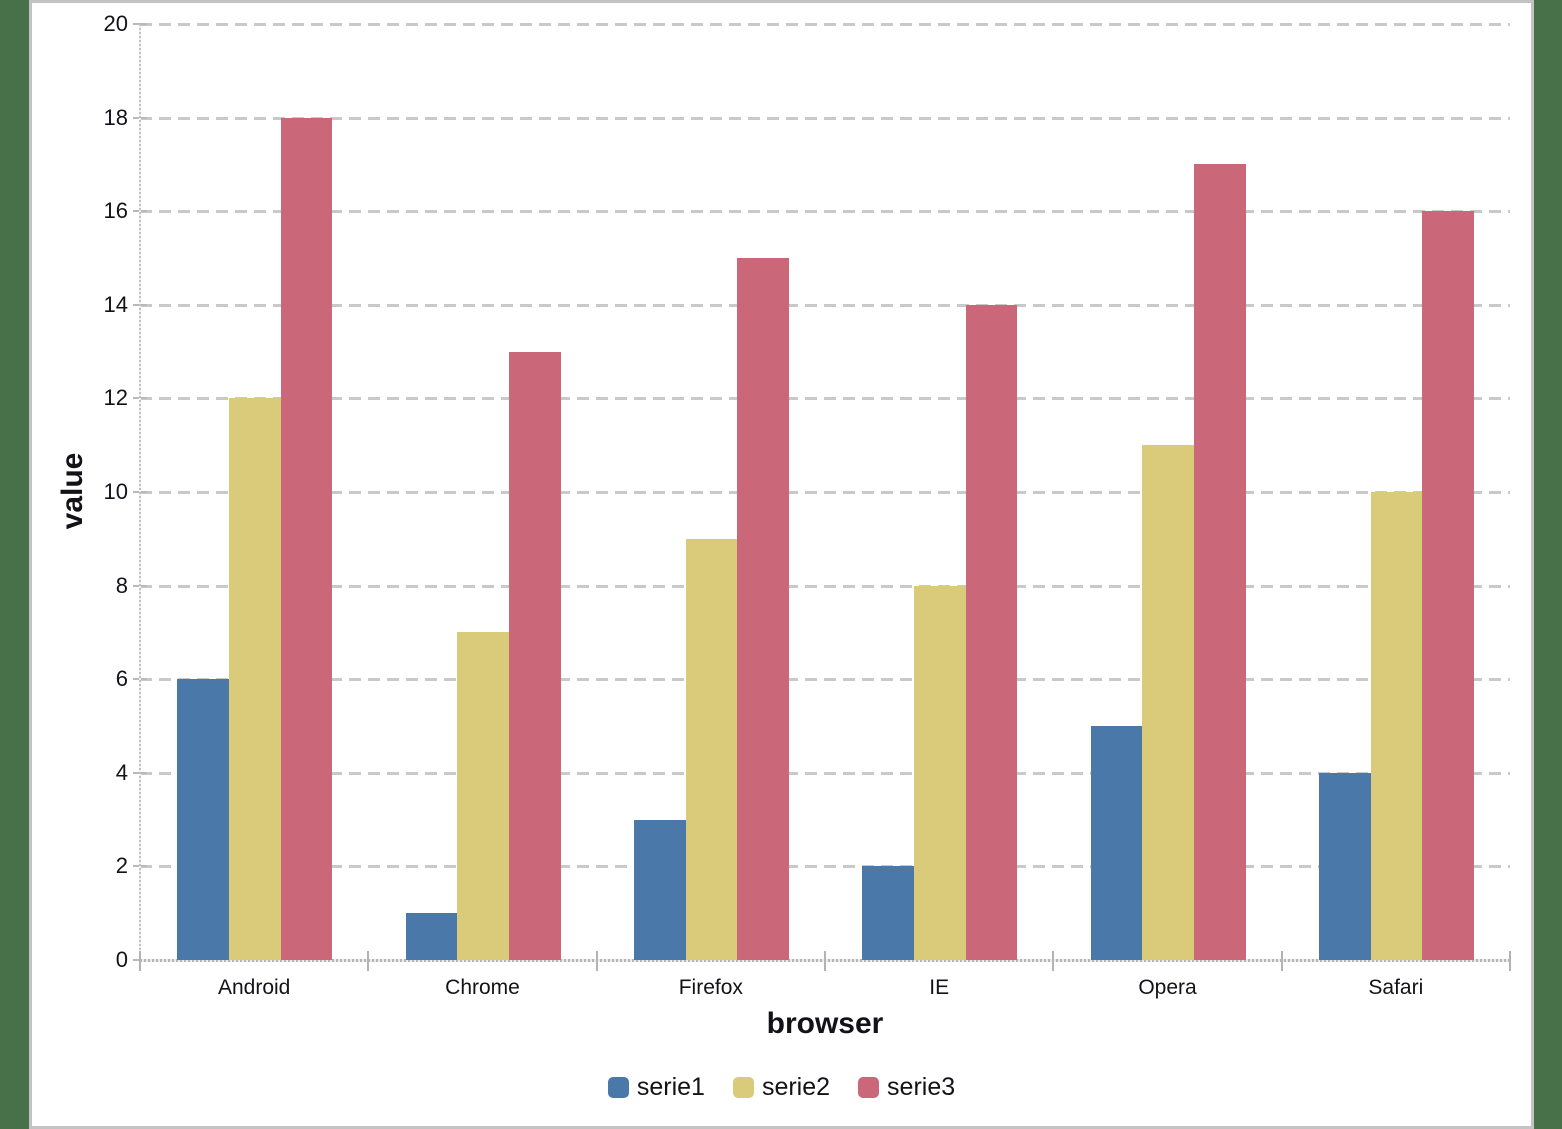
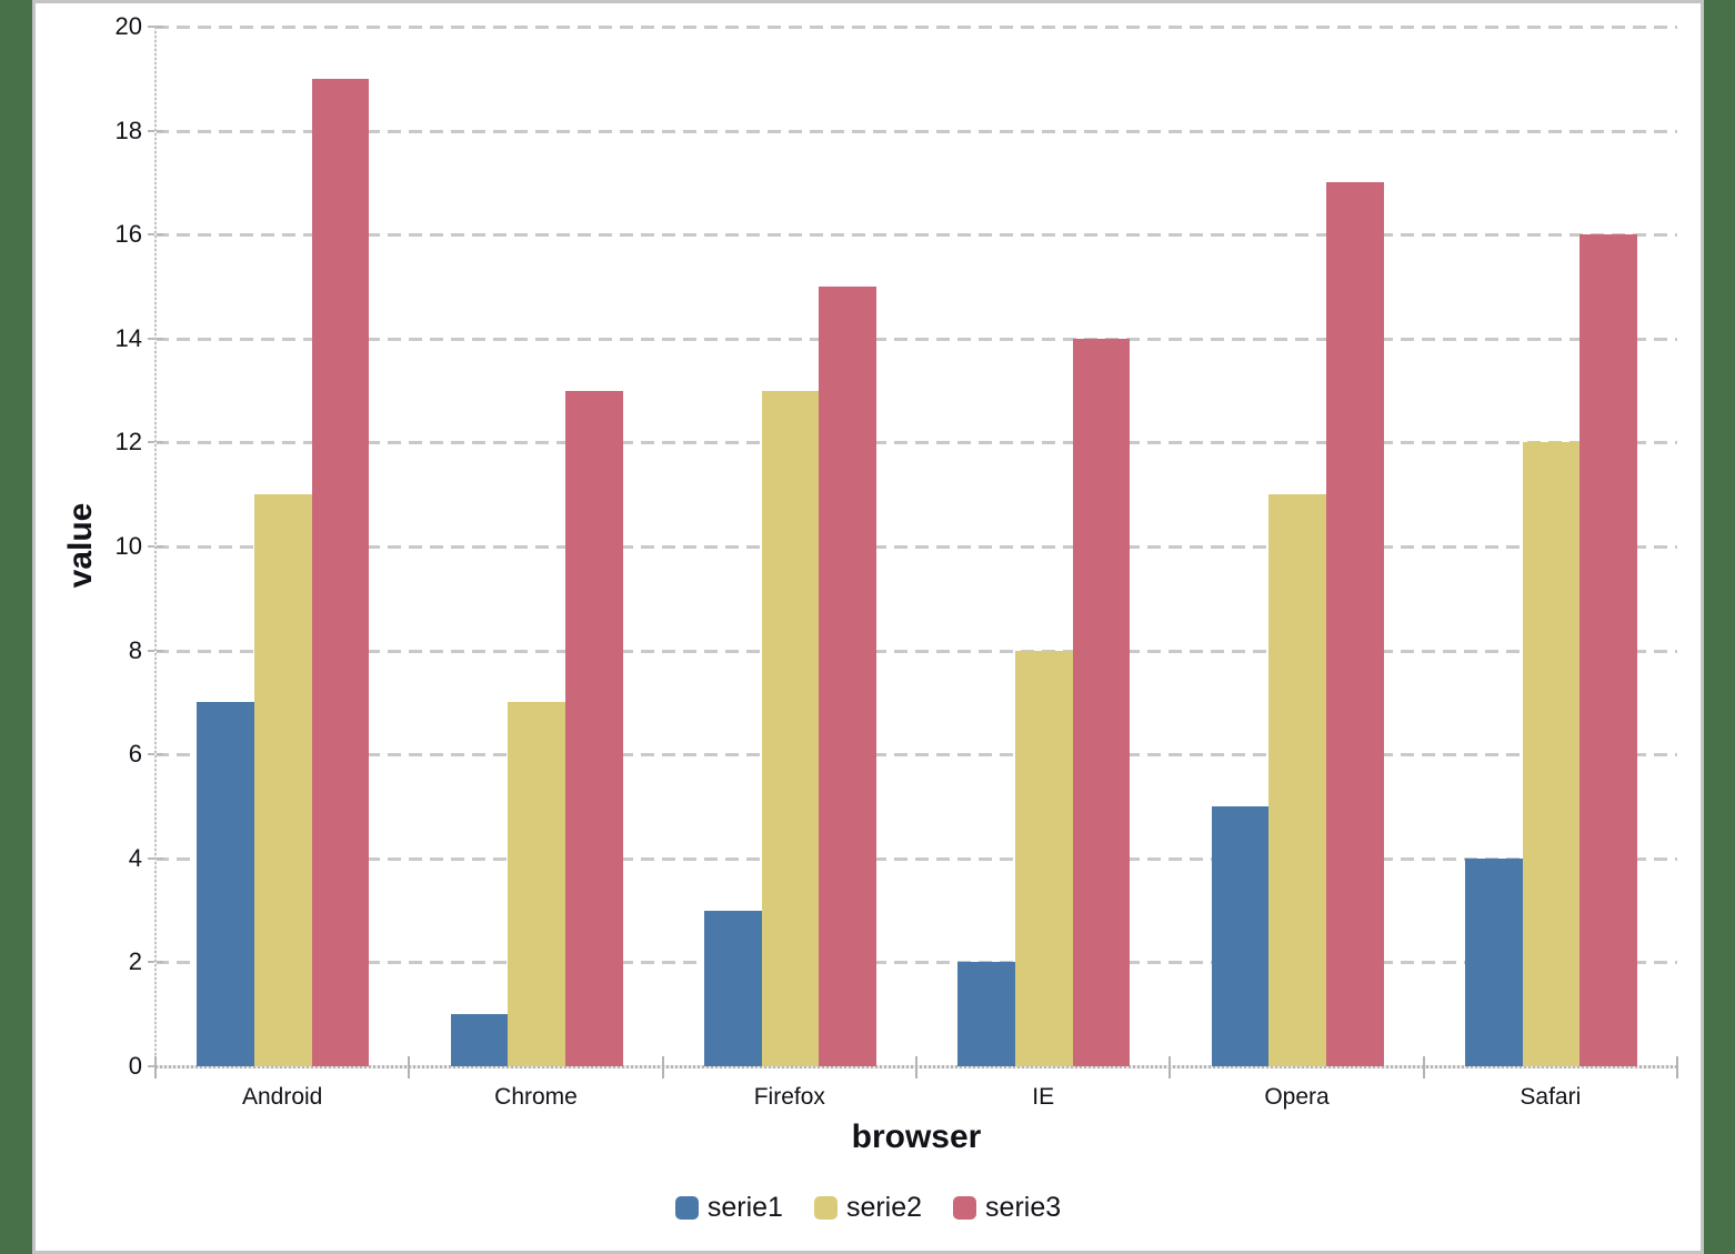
serie1/Android: 6 -> 7
serie2/Android: 12 -> 11
serie3/Android: 18 -> 19
serie2/Firefox: 9 -> 13
serie2/Safari: 10 -> 12
